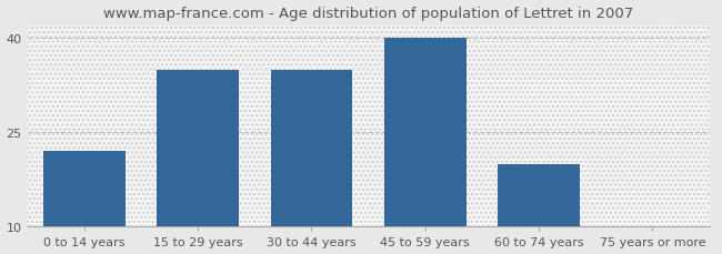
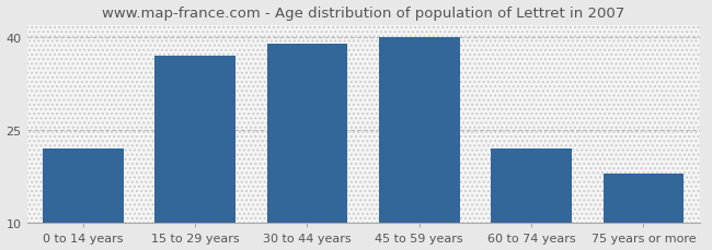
15 to 29 years: 35 -> 37
30 to 44 years: 35 -> 39
60 to 74 years: 20 -> 22
75 years or more: 10 -> 18
